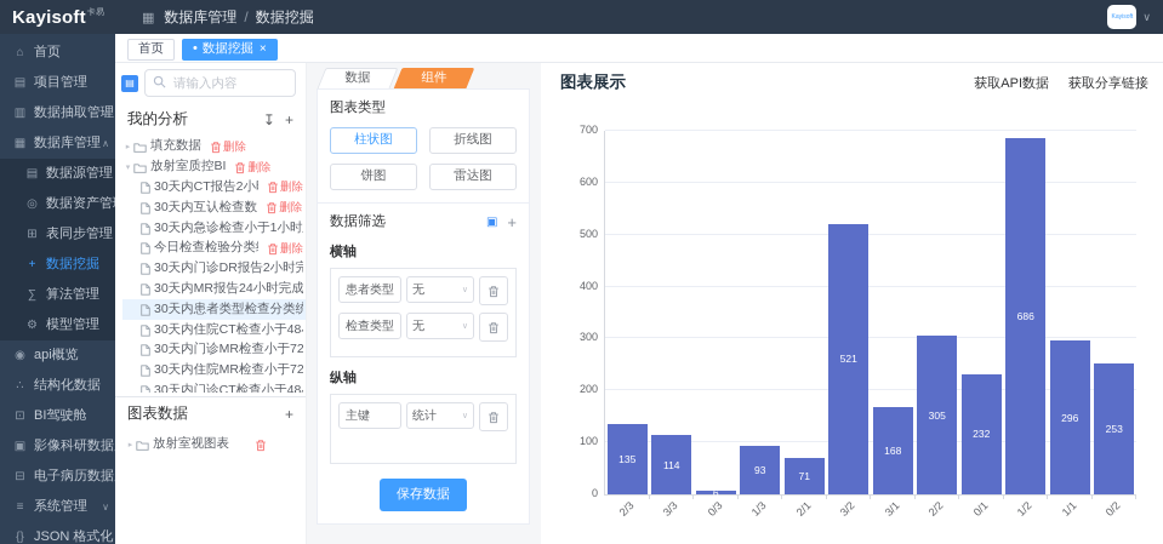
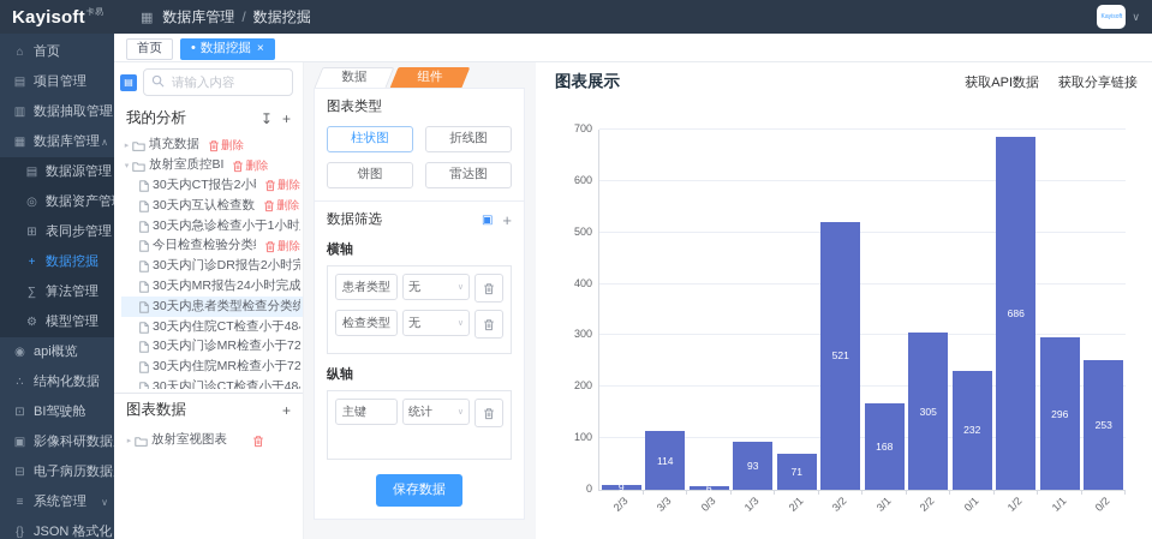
2/3: 135 -> 9
